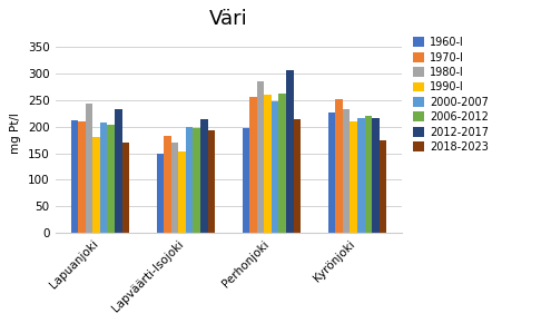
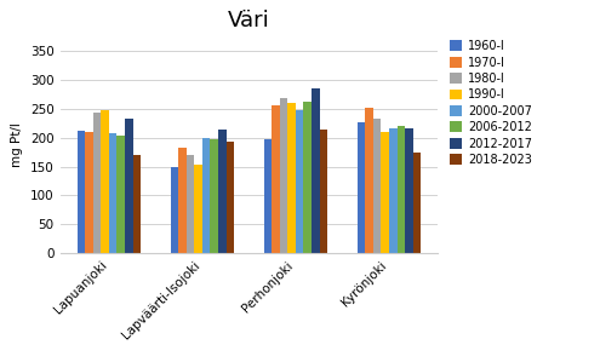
1990-l/Lapuanjoki: 180 -> 248
1980-l/Perhonjoki: 285 -> 268
2012-2017/Perhonjoki: 305 -> 285
